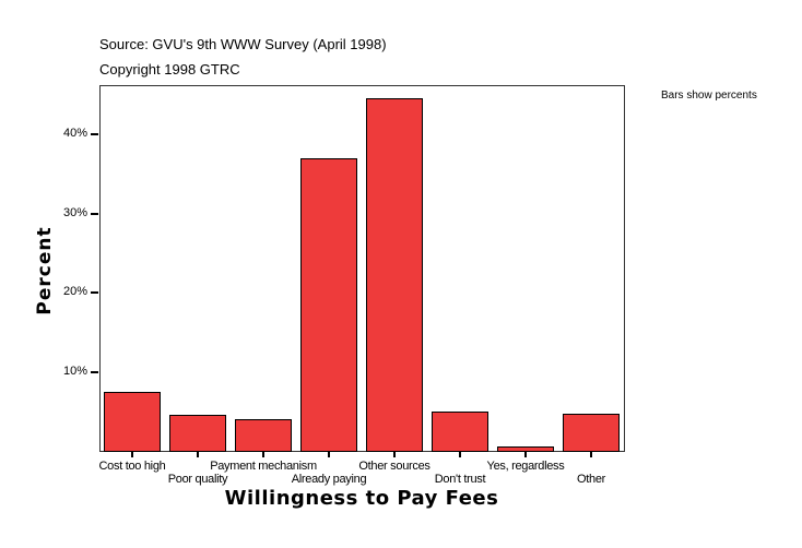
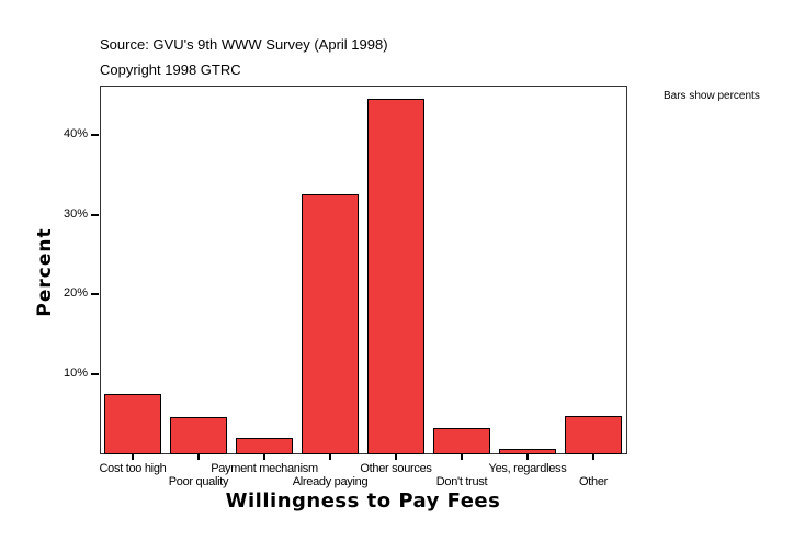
Payment mechanism: 4% -> 2%
Already paying: 37% -> 33%
Don't trust: 5% -> 3%
